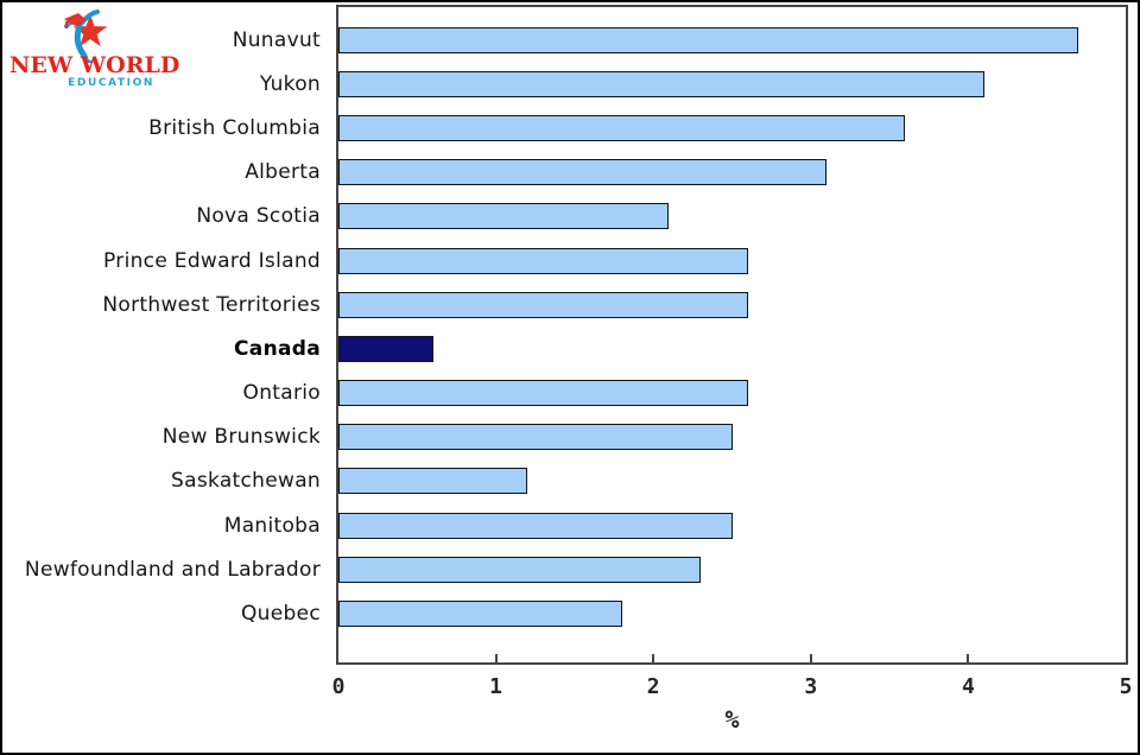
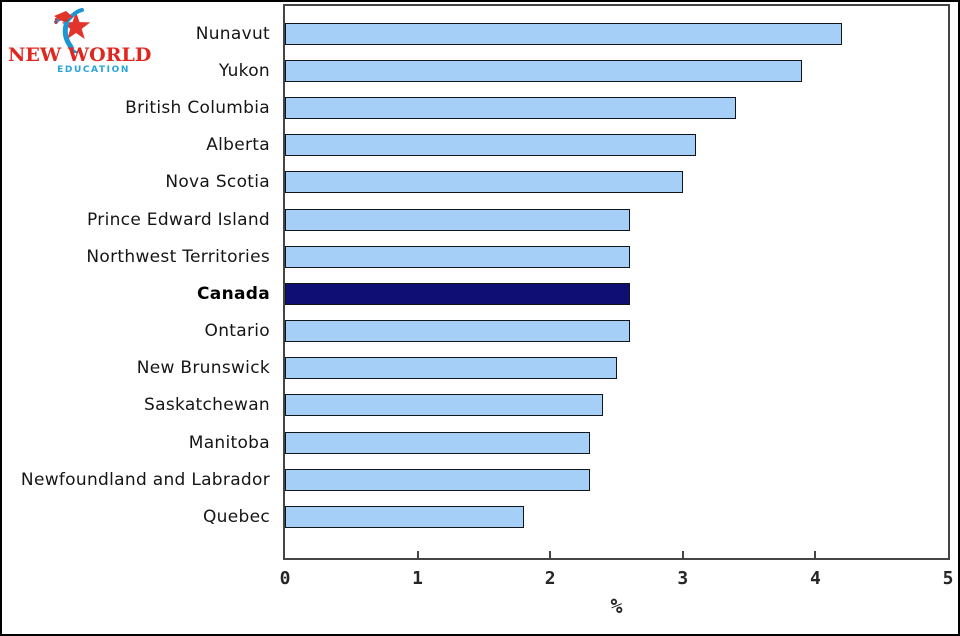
Nunavut: 4.7 -> 4.2
Yukon: 4.1 -> 3.9
British Columbia: 3.6 -> 3.4
Nova Scotia: 2.1 -> 3.0
Canada: 0.6 -> 2.6
Saskatchewan: 1.2 -> 2.4
Manitoba: 2.5 -> 2.3
